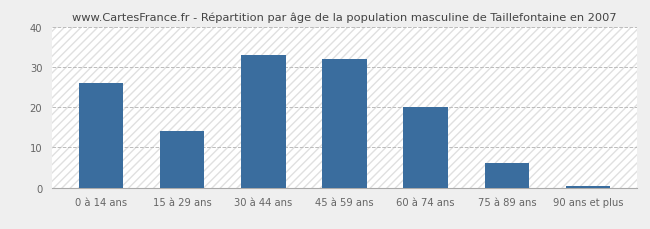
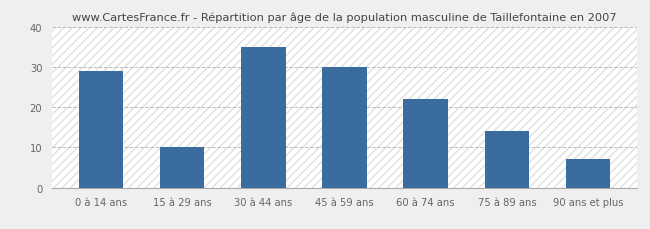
0 à 14 ans: 26.0 -> 29.0
15 à 29 ans: 14.0 -> 10.0
30 à 44 ans: 33.0 -> 35.0
45 à 59 ans: 32.0 -> 30.0
60 à 74 ans: 20.0 -> 22.0
75 à 89 ans: 6.0 -> 14.0
90 ans et plus: 0.5 -> 7.0
